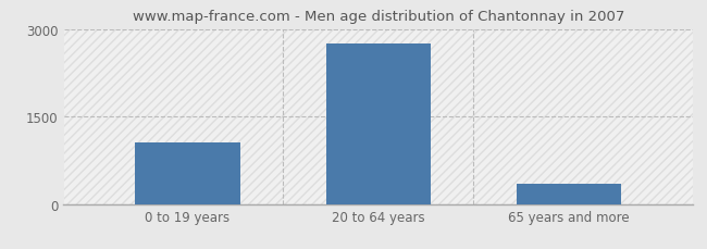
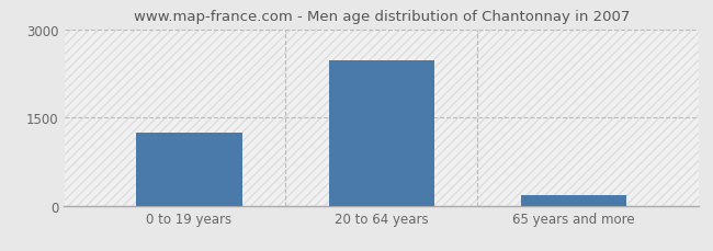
0 to 19 years: 1050 -> 1240
20 to 64 years: 2750 -> 2480
65 years and more: 350 -> 180
